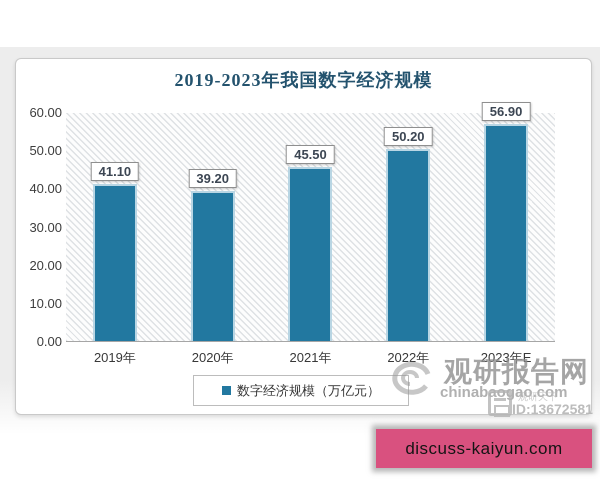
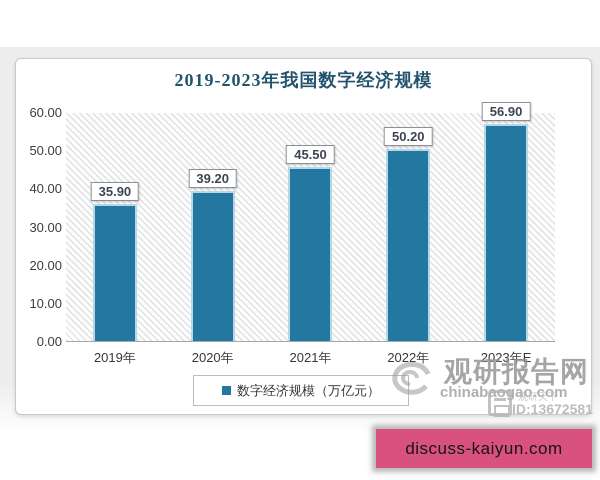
2019年: 41.10 -> 35.90
